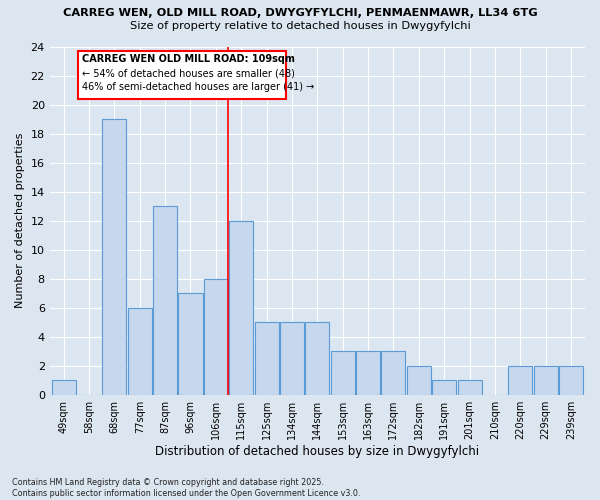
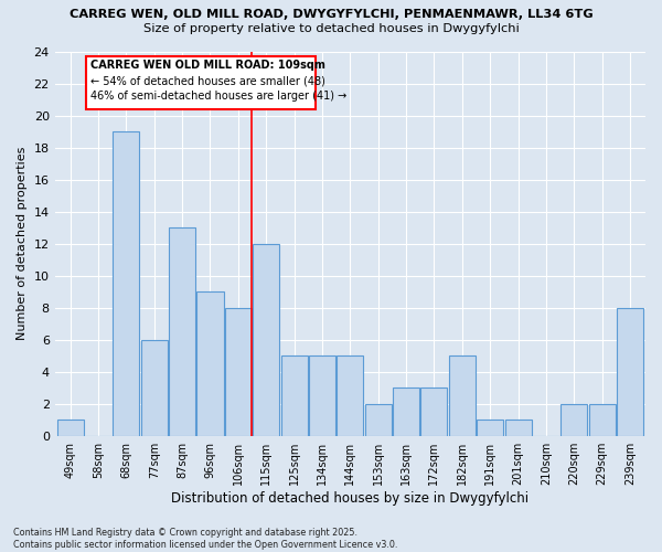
96sqm: 7 -> 9
153sqm: 3 -> 2
182sqm: 2 -> 5
239sqm: 2 -> 8
